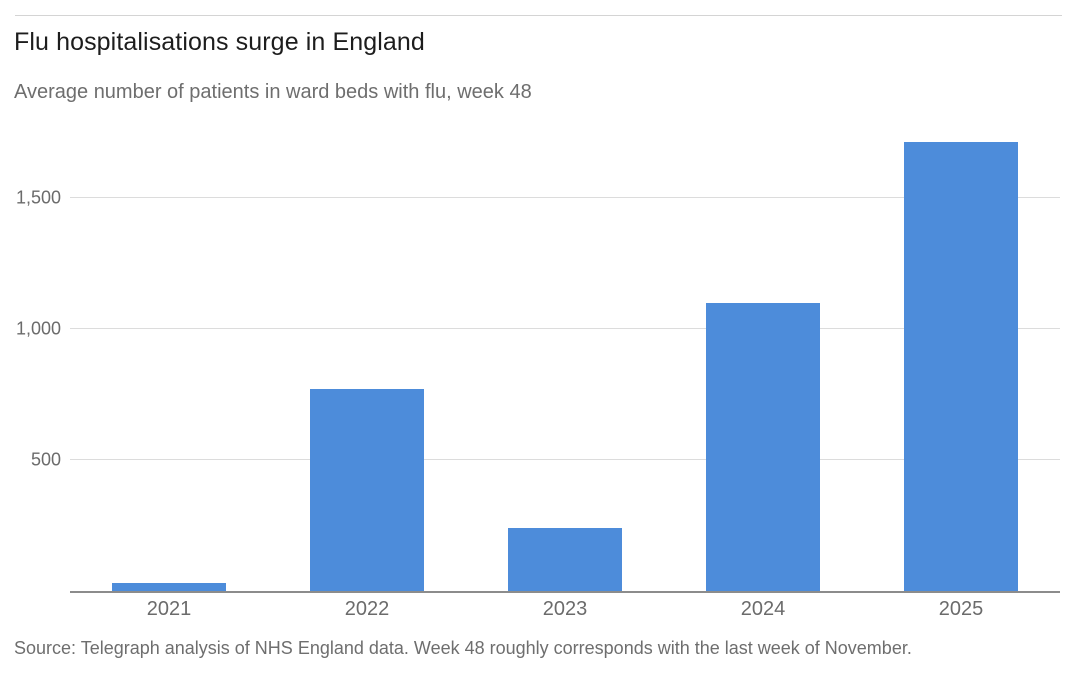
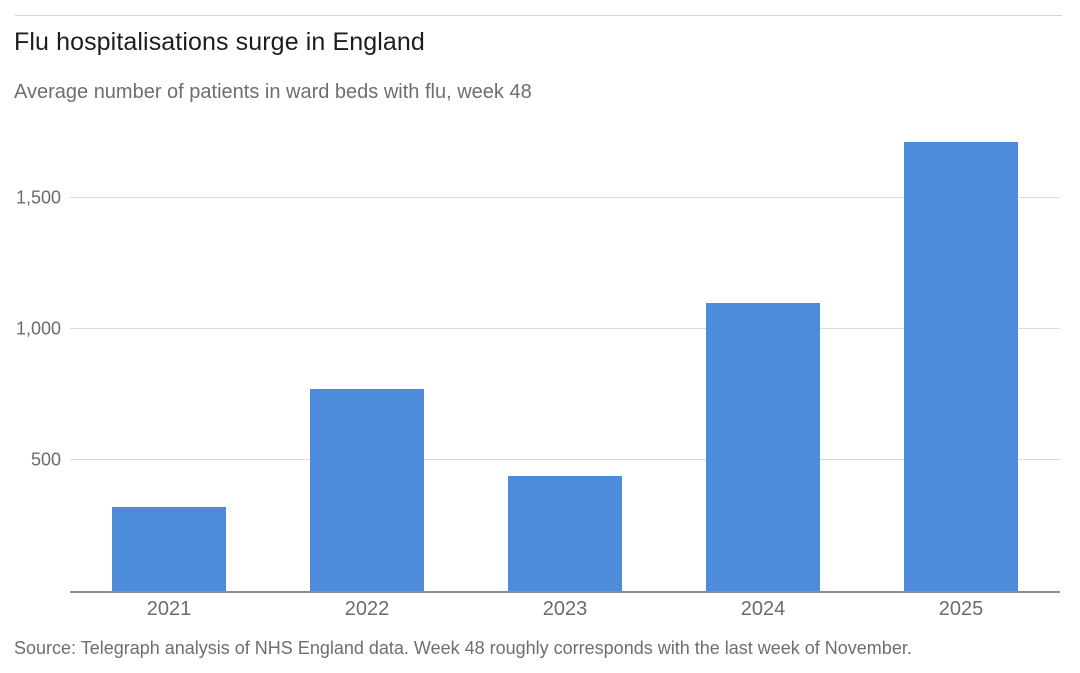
2021: 30 -> 320
2023: 240 -> 440
